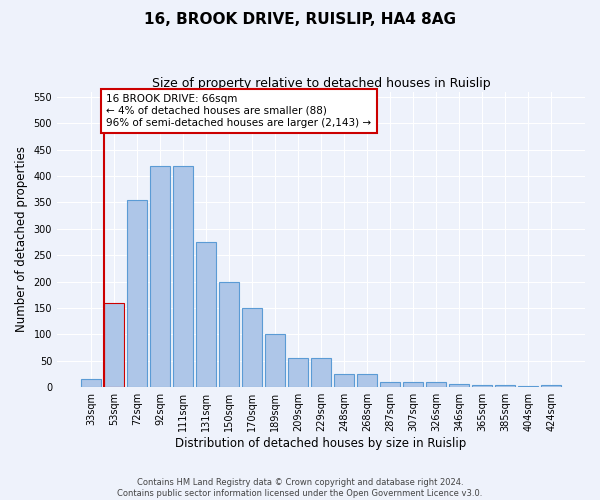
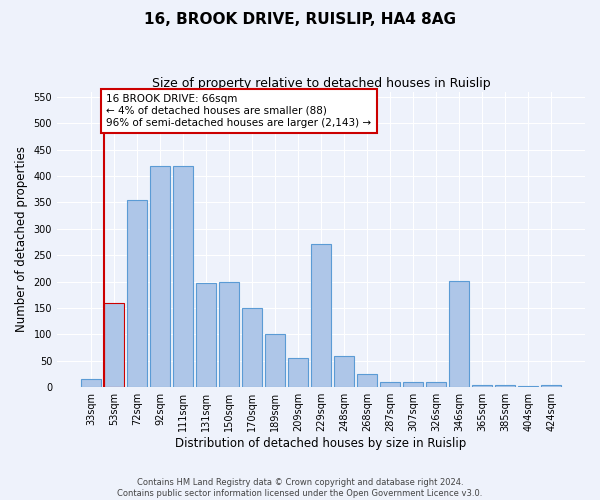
131sqm: 275 -> 198
229sqm: 55 -> 272
248sqm: 25 -> 60
346sqm: 7 -> 202
